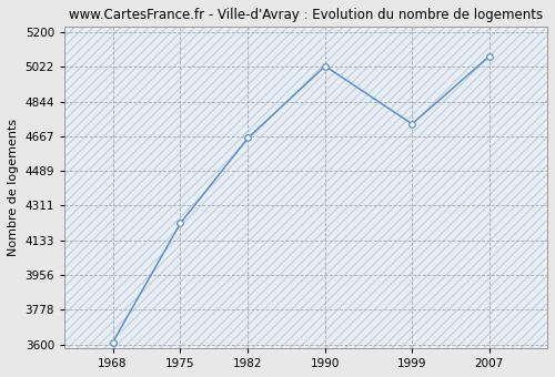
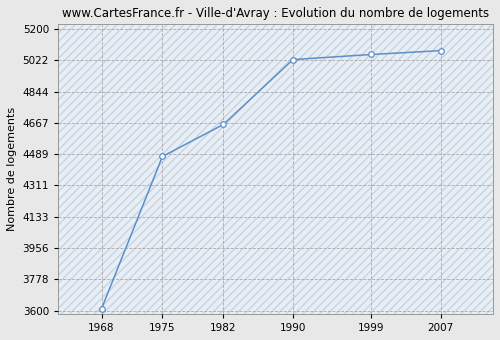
1975: 4220 -> 4480
1999: 4730 -> 5060
